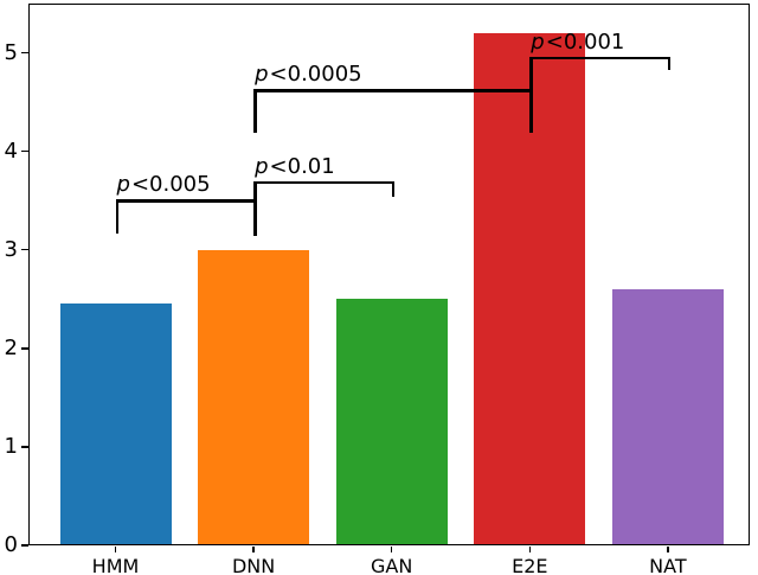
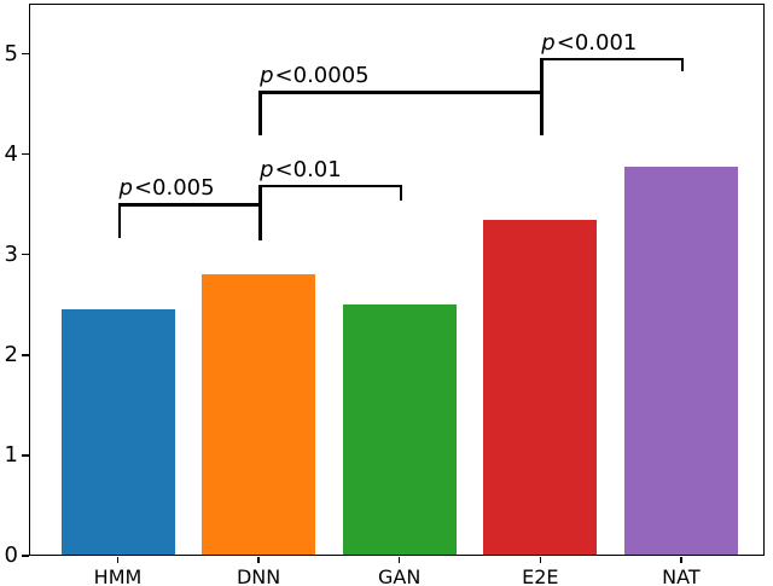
DNN: 3.0 -> 2.8
E2E: 5.2 -> 3.3
NAT: 2.6 -> 3.9
